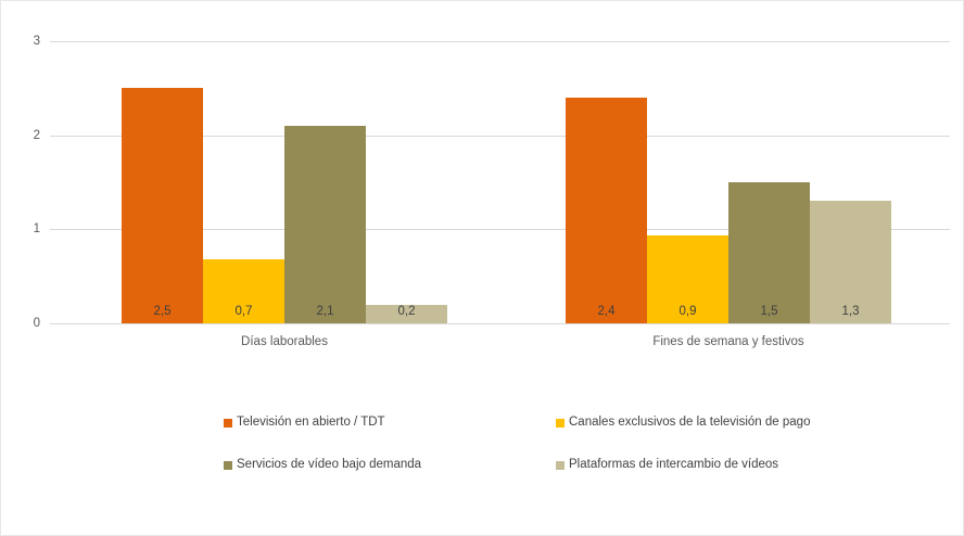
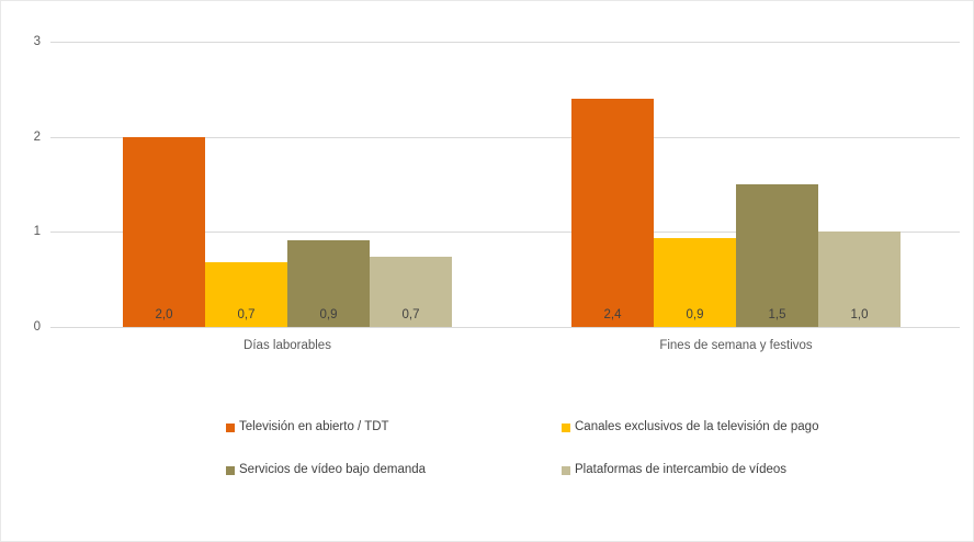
Televisión en abierto / TDT/Días laborables: 2,5 -> 2,0
Servicios de vídeo bajo demanda/Días laborables: 2,1 -> 0,9
Plataformas de intercambio de vídeos/Días laborables: 0,2 -> 0,7
Plataformas de intercambio de vídeos/Fines de semana y festivos: 1,3 -> 1,0
